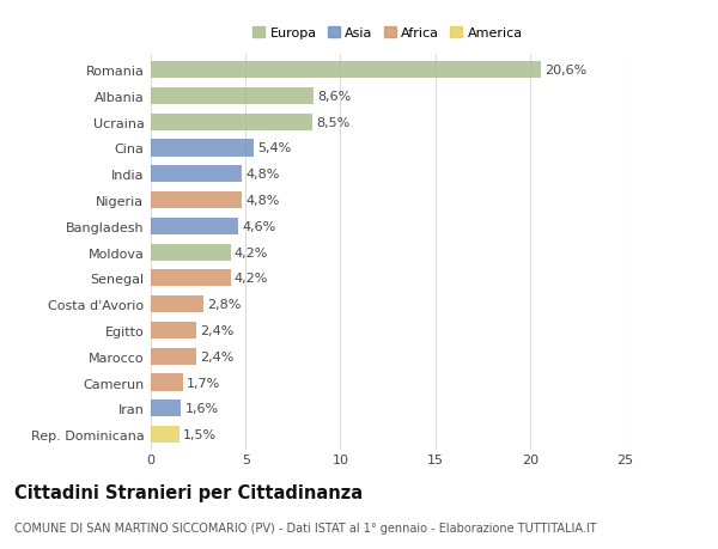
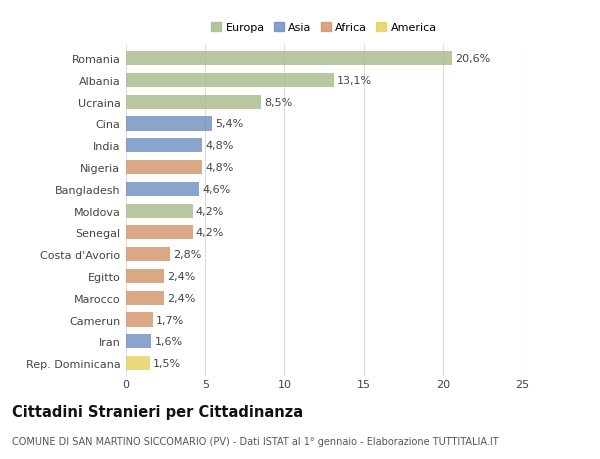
Albania: 8,6% -> 13,1%
